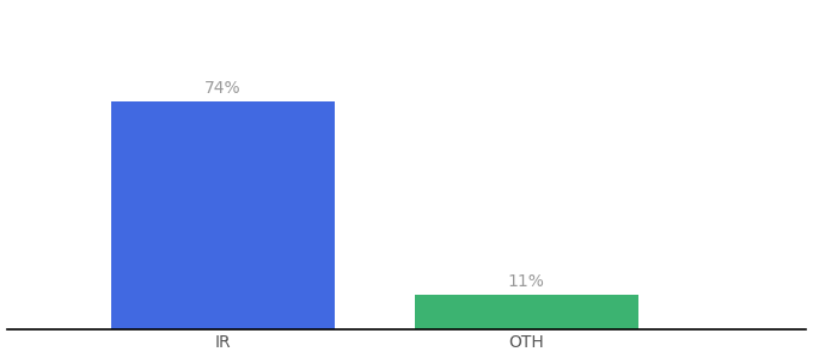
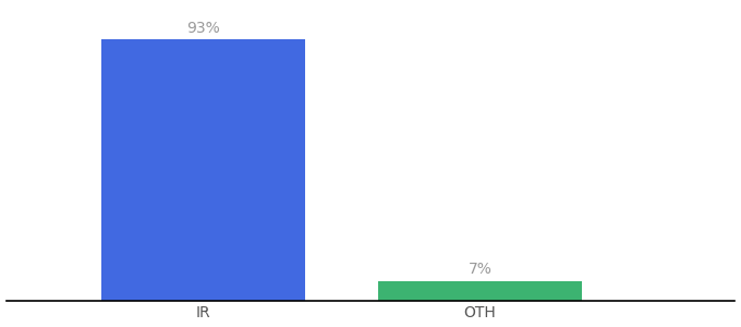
IR: 74% -> 93%
OTH: 11% -> 7%
